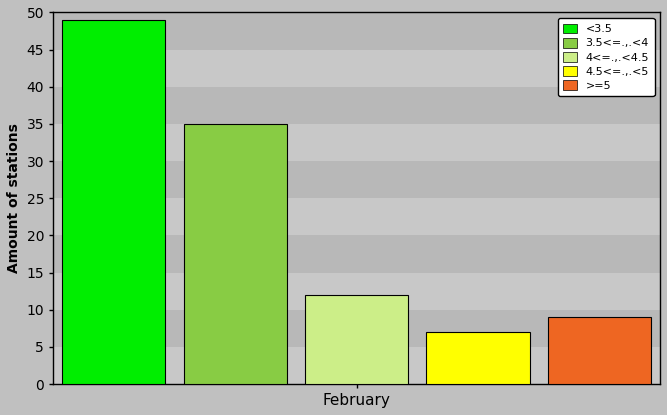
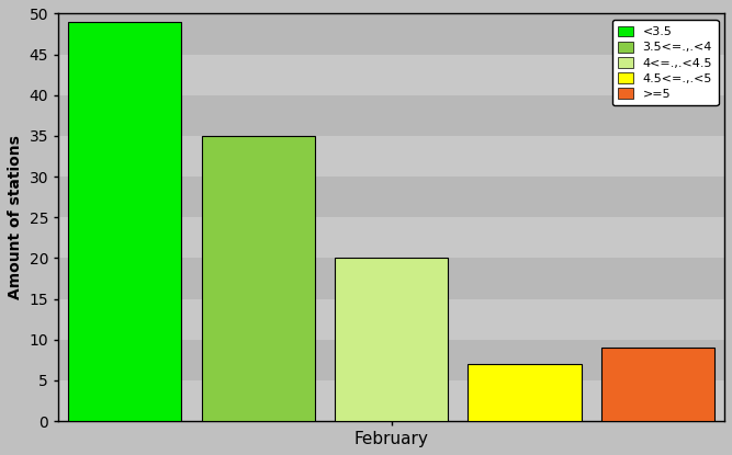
February: 12 -> 20
